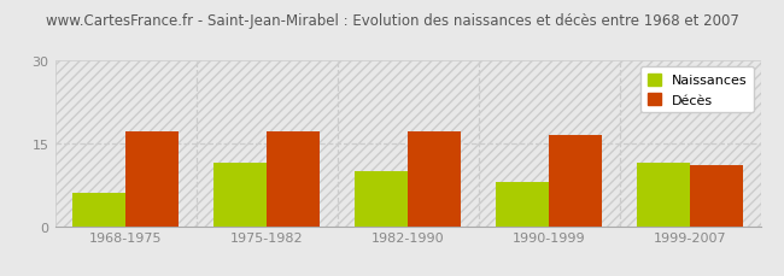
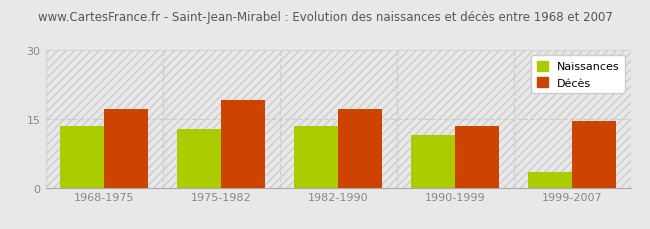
Naissances/1968-1975: 6.0 -> 13.5
Naissances/1975-1982: 11.5 -> 12.8
Décès/1975-1982: 17.0 -> 19.0
Naissances/1982-1990: 10.0 -> 13.5
Naissances/1990-1999: 8.0 -> 11.5
Décès/1990-1999: 16.5 -> 13.5
Naissances/1999-2007: 11.5 -> 3.5
Décès/1999-2007: 11.0 -> 14.5
